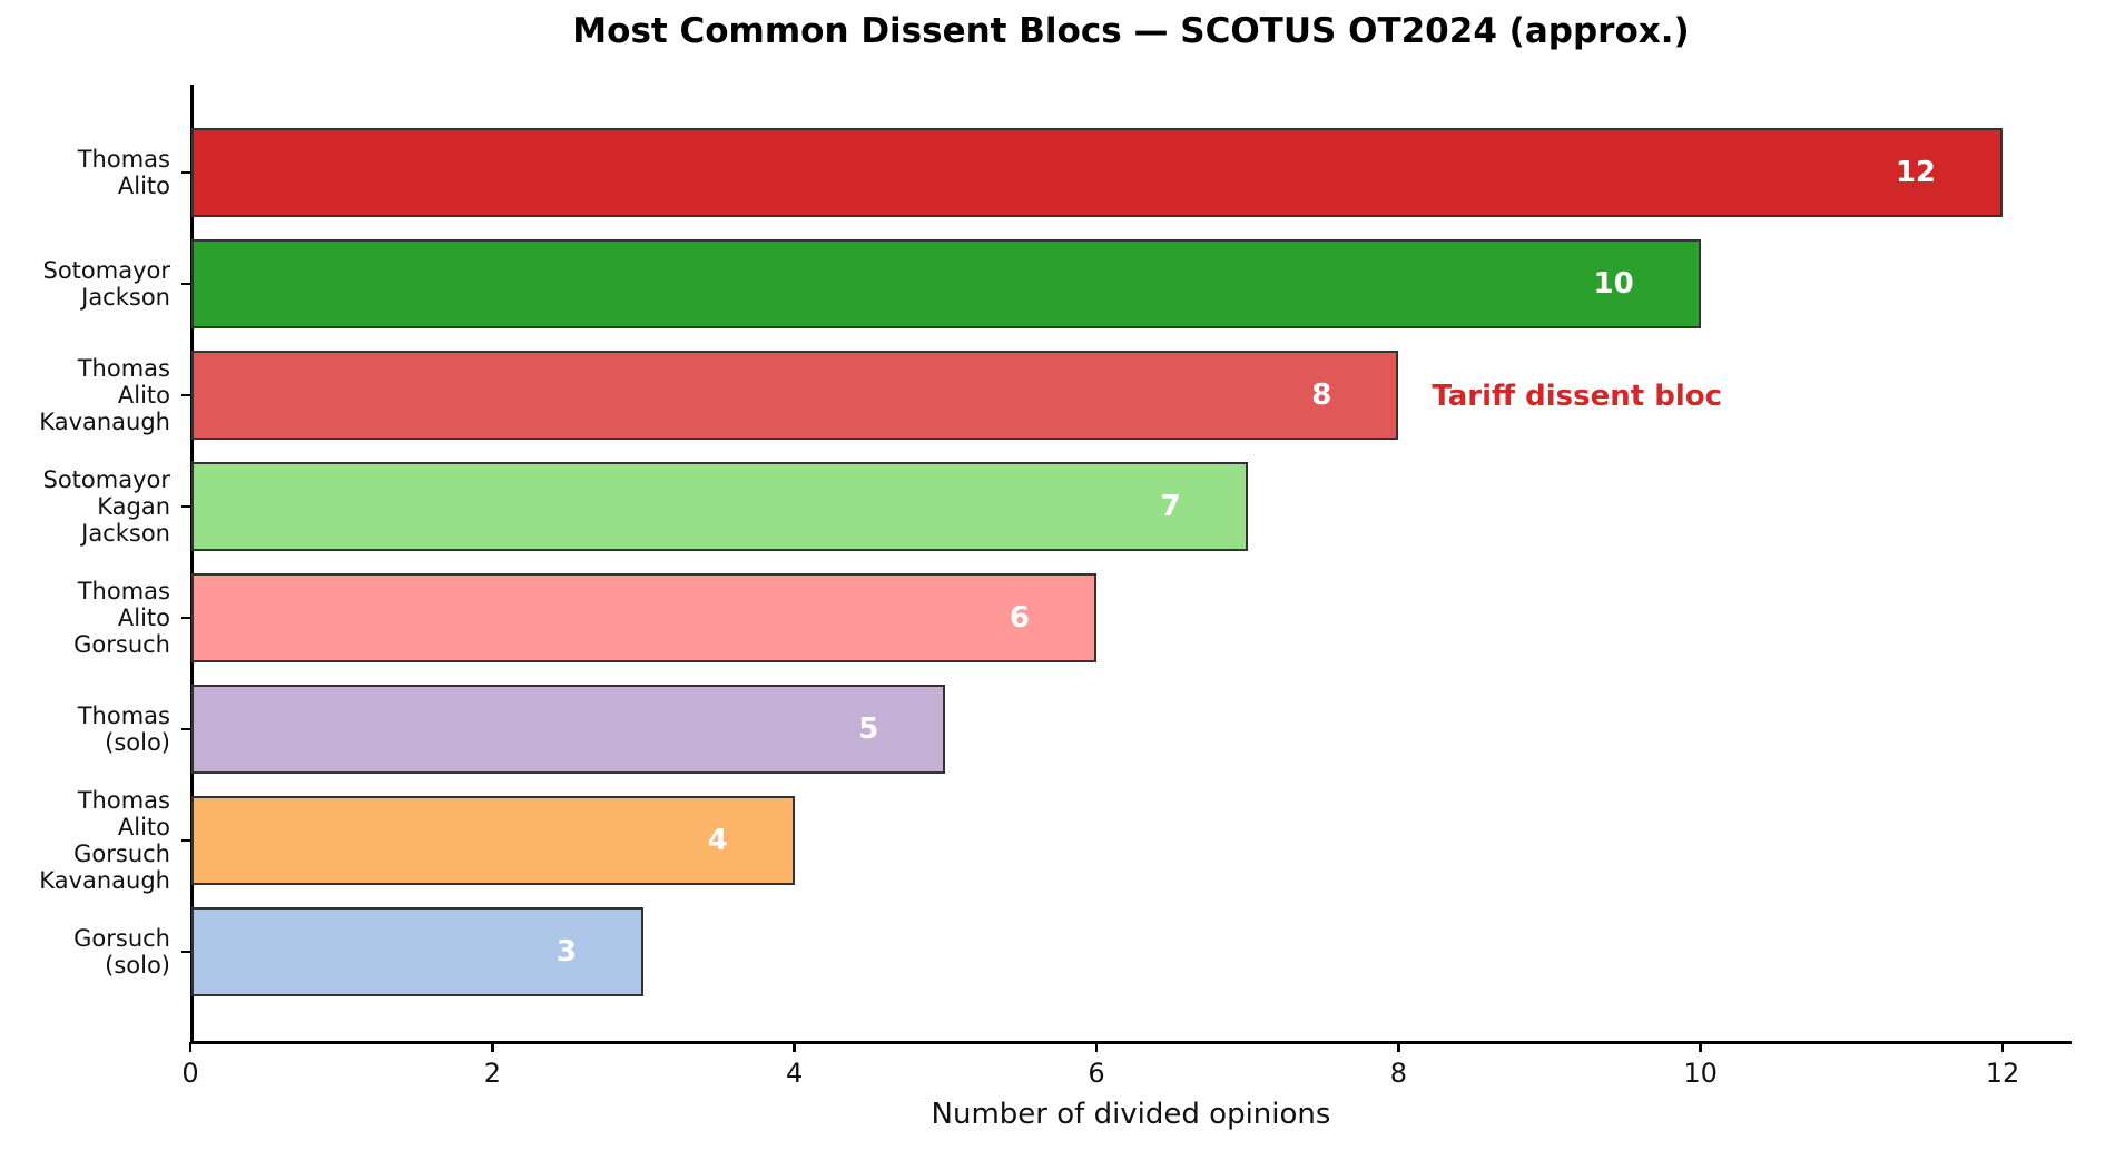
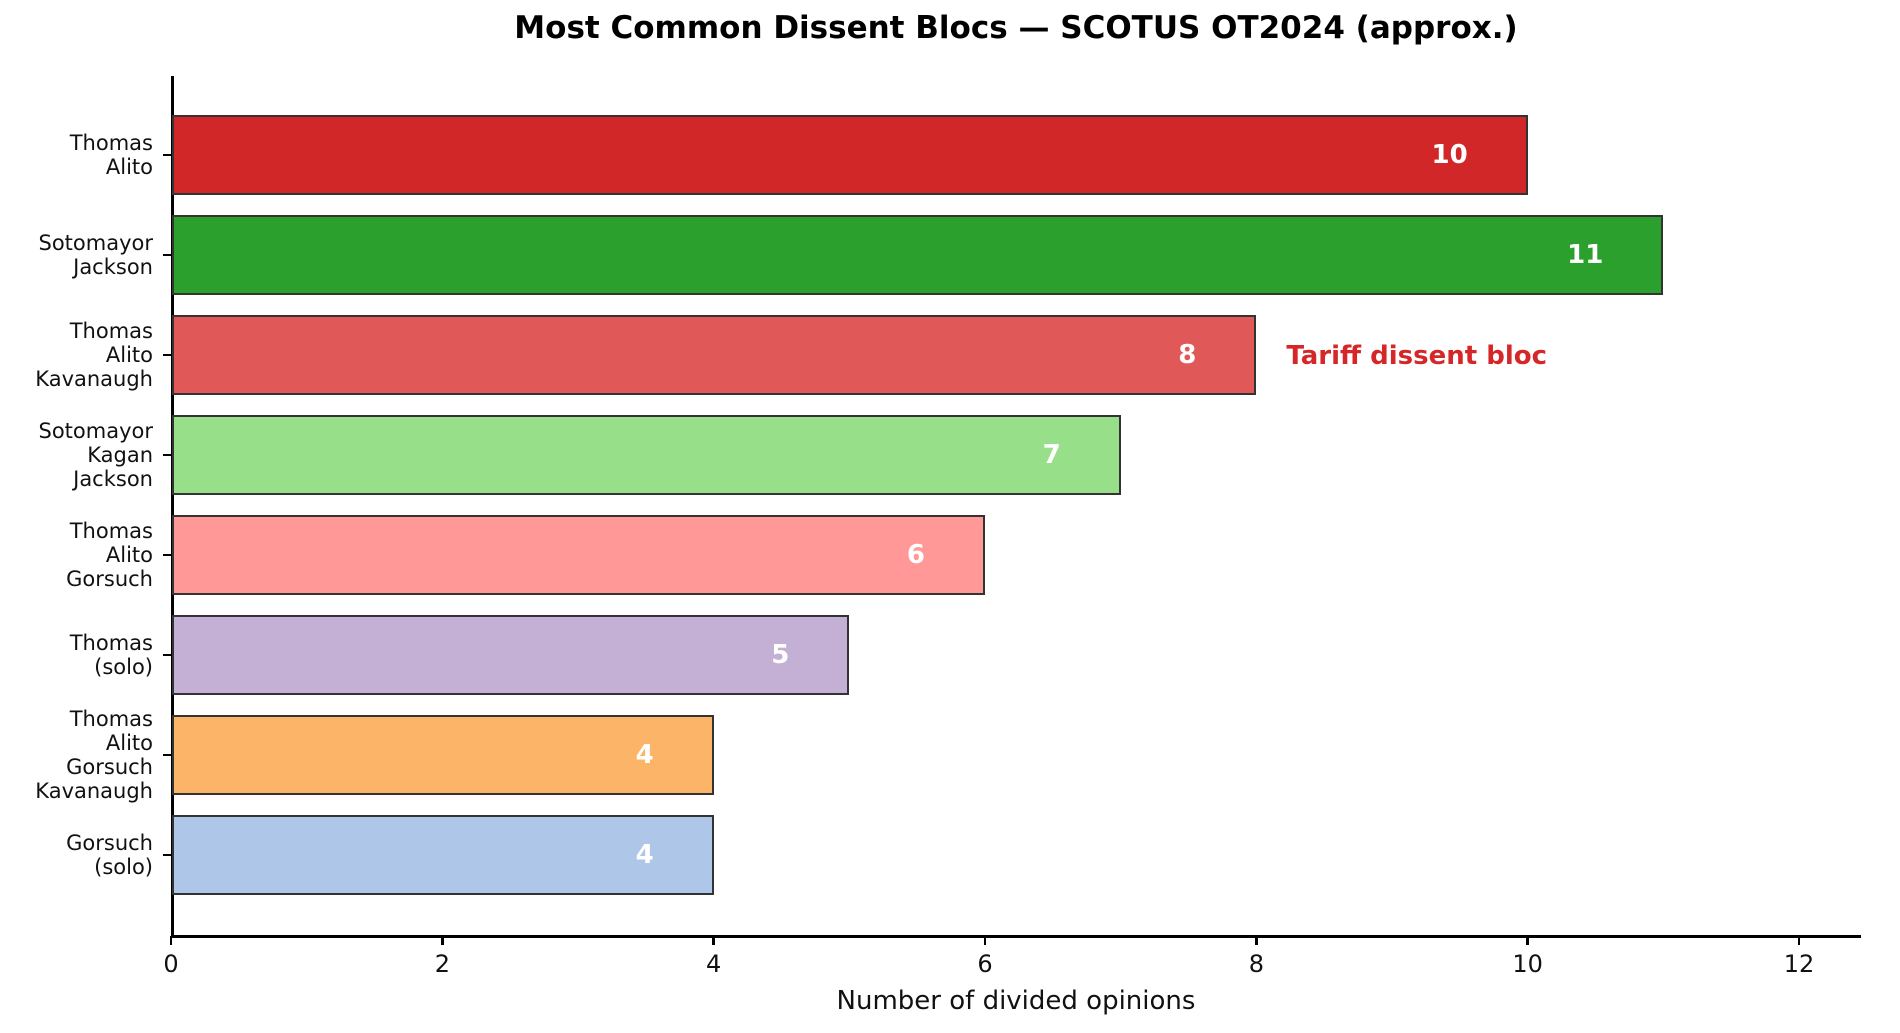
Thomas Alito: 12 -> 10
Sotomayor Jackson: 10 -> 11
Gorsuch (solo): 3 -> 4
